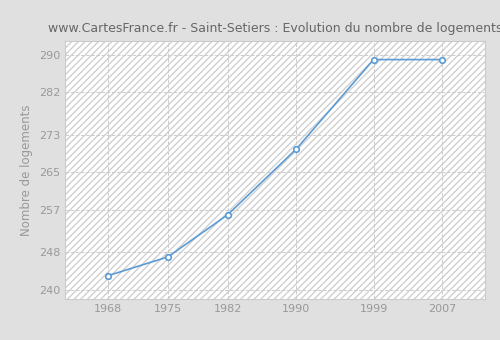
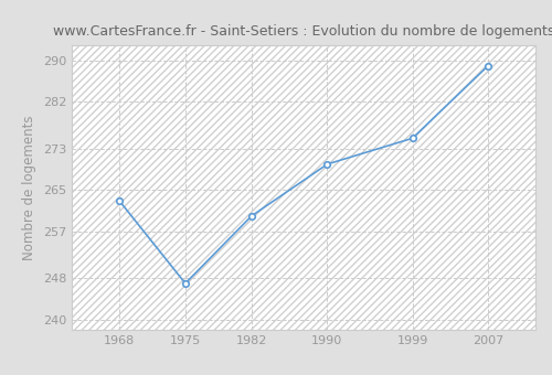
1968: 243 -> 263
1982: 256 -> 260
1999: 289 -> 275
